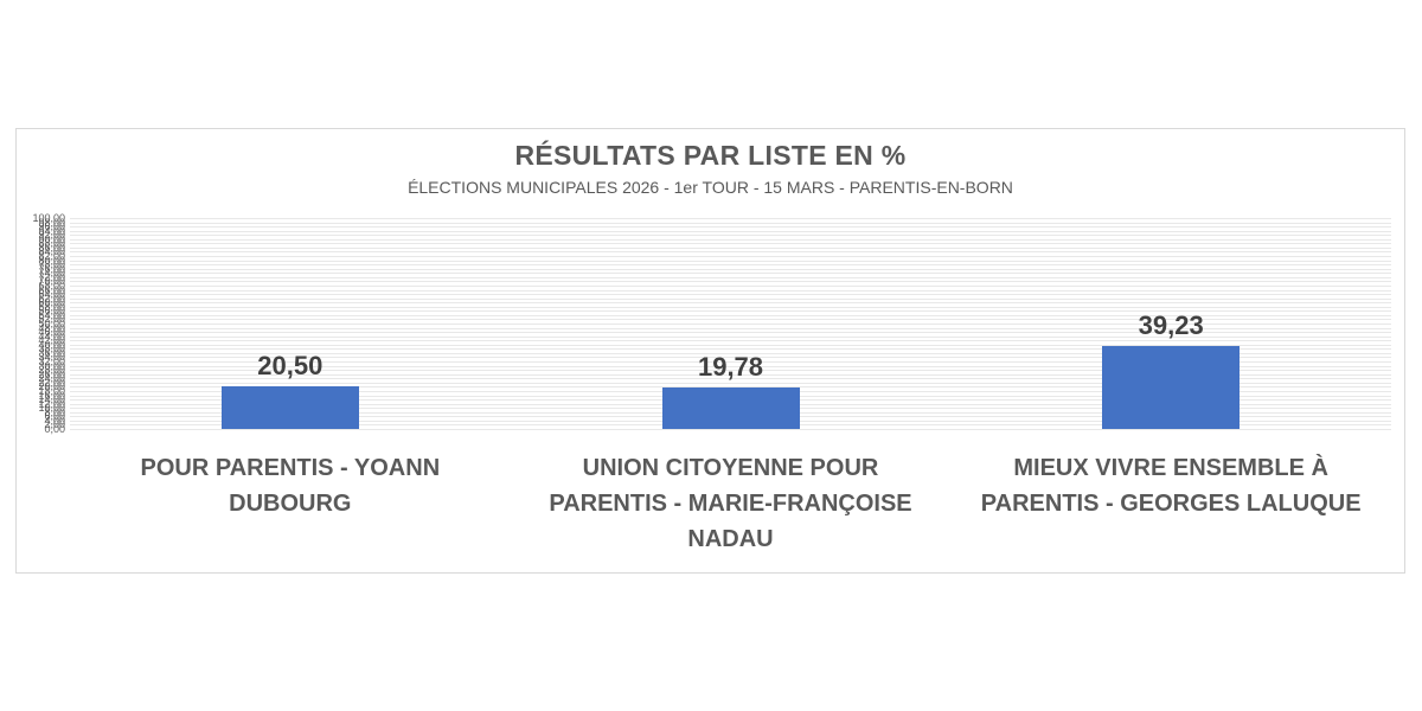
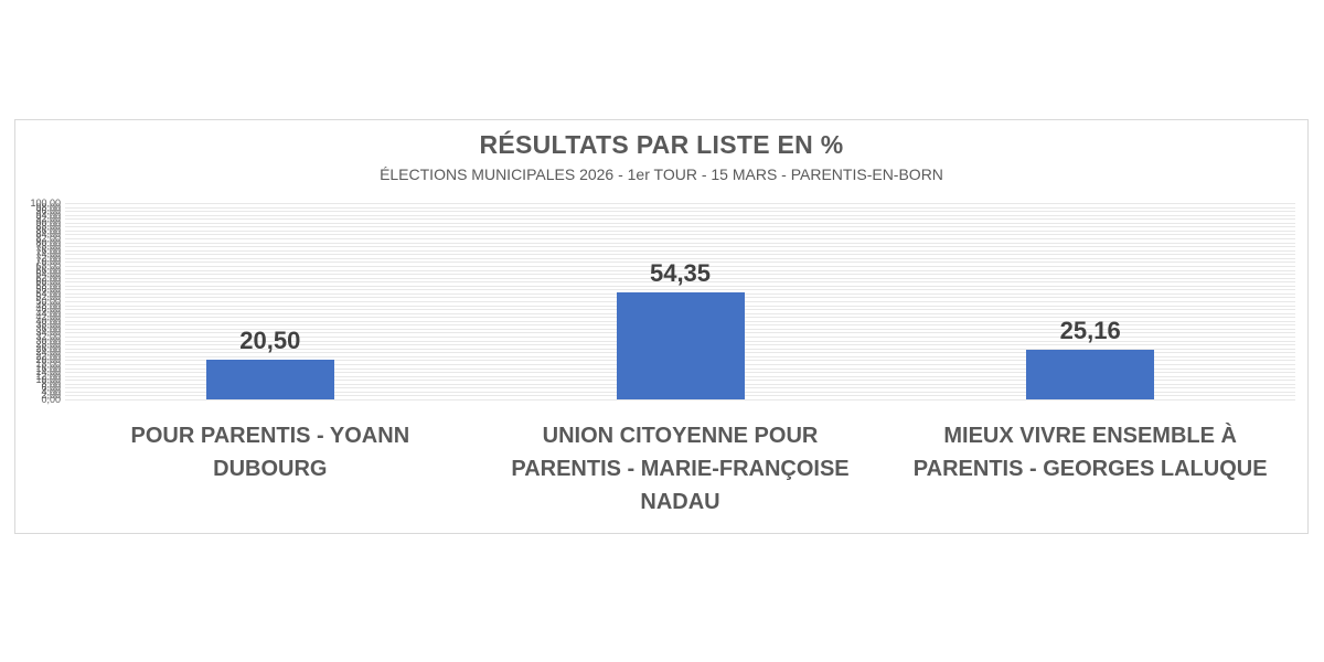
UNION CITOYENNE POUR PARENTIS - MARIE-FRANÇOISE NADAU: 19,78 -> 54,35
MIEUX VIVRE ENSEMBLE À PARENTIS - GEORGES LALUQUE: 39,23 -> 25,16
